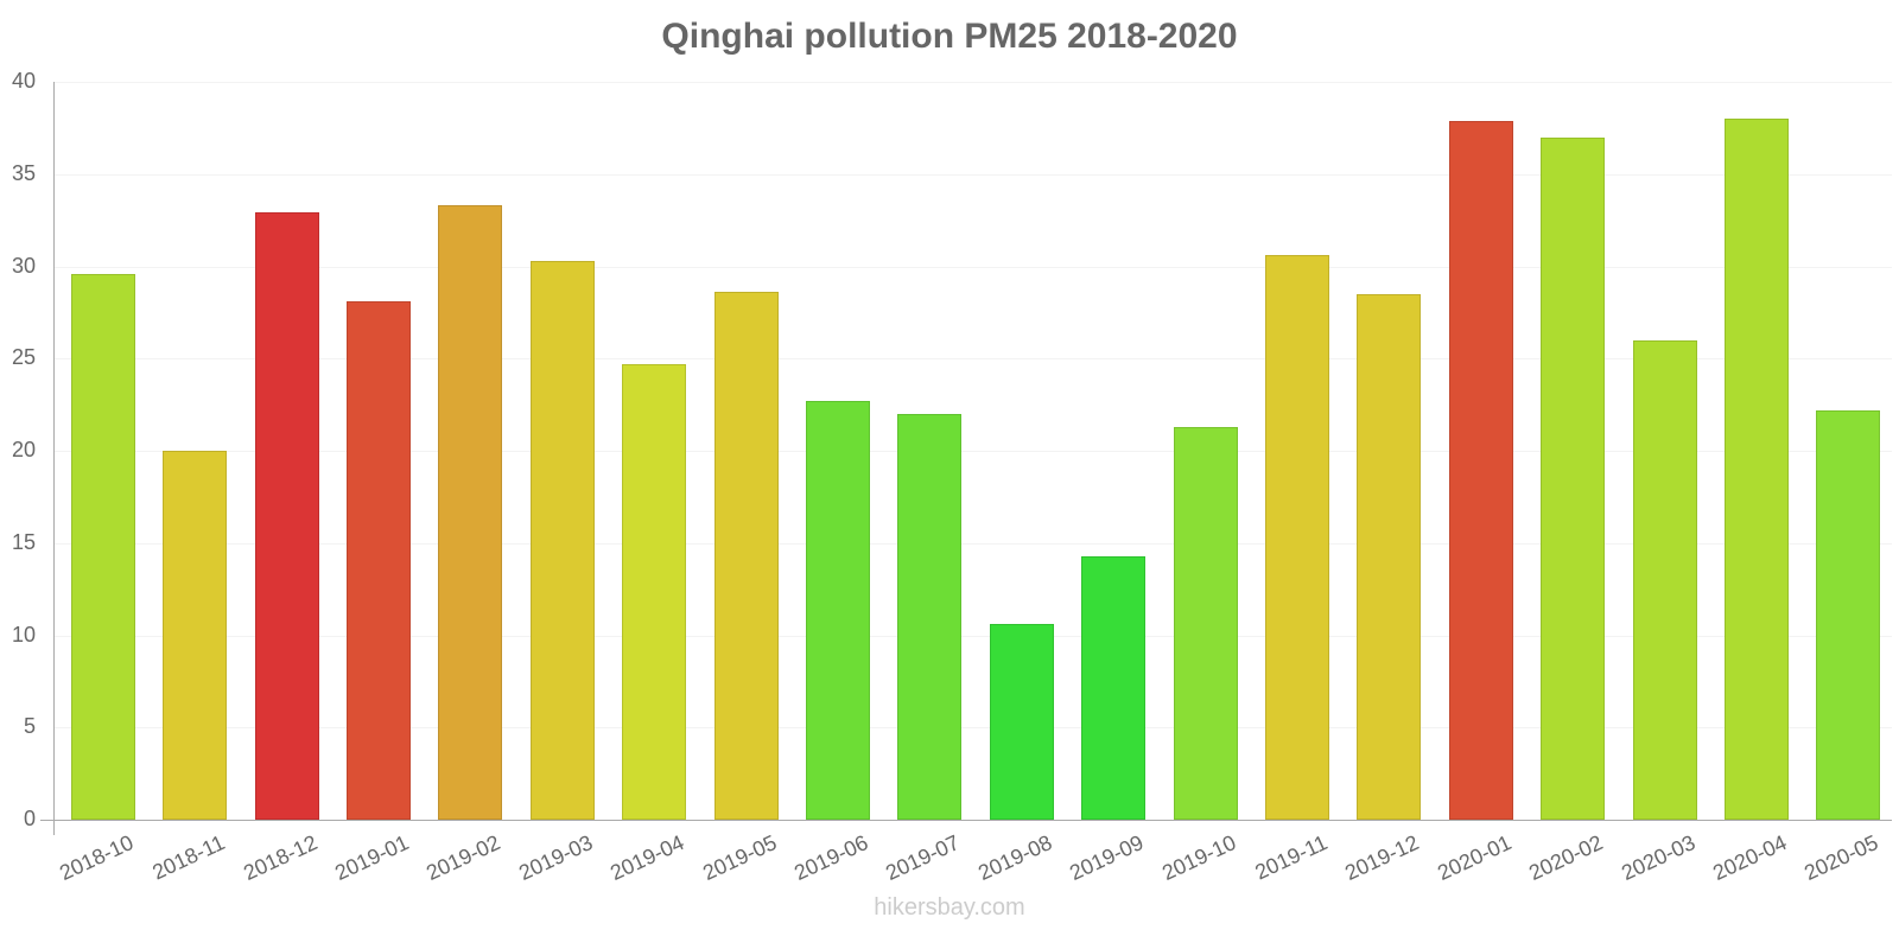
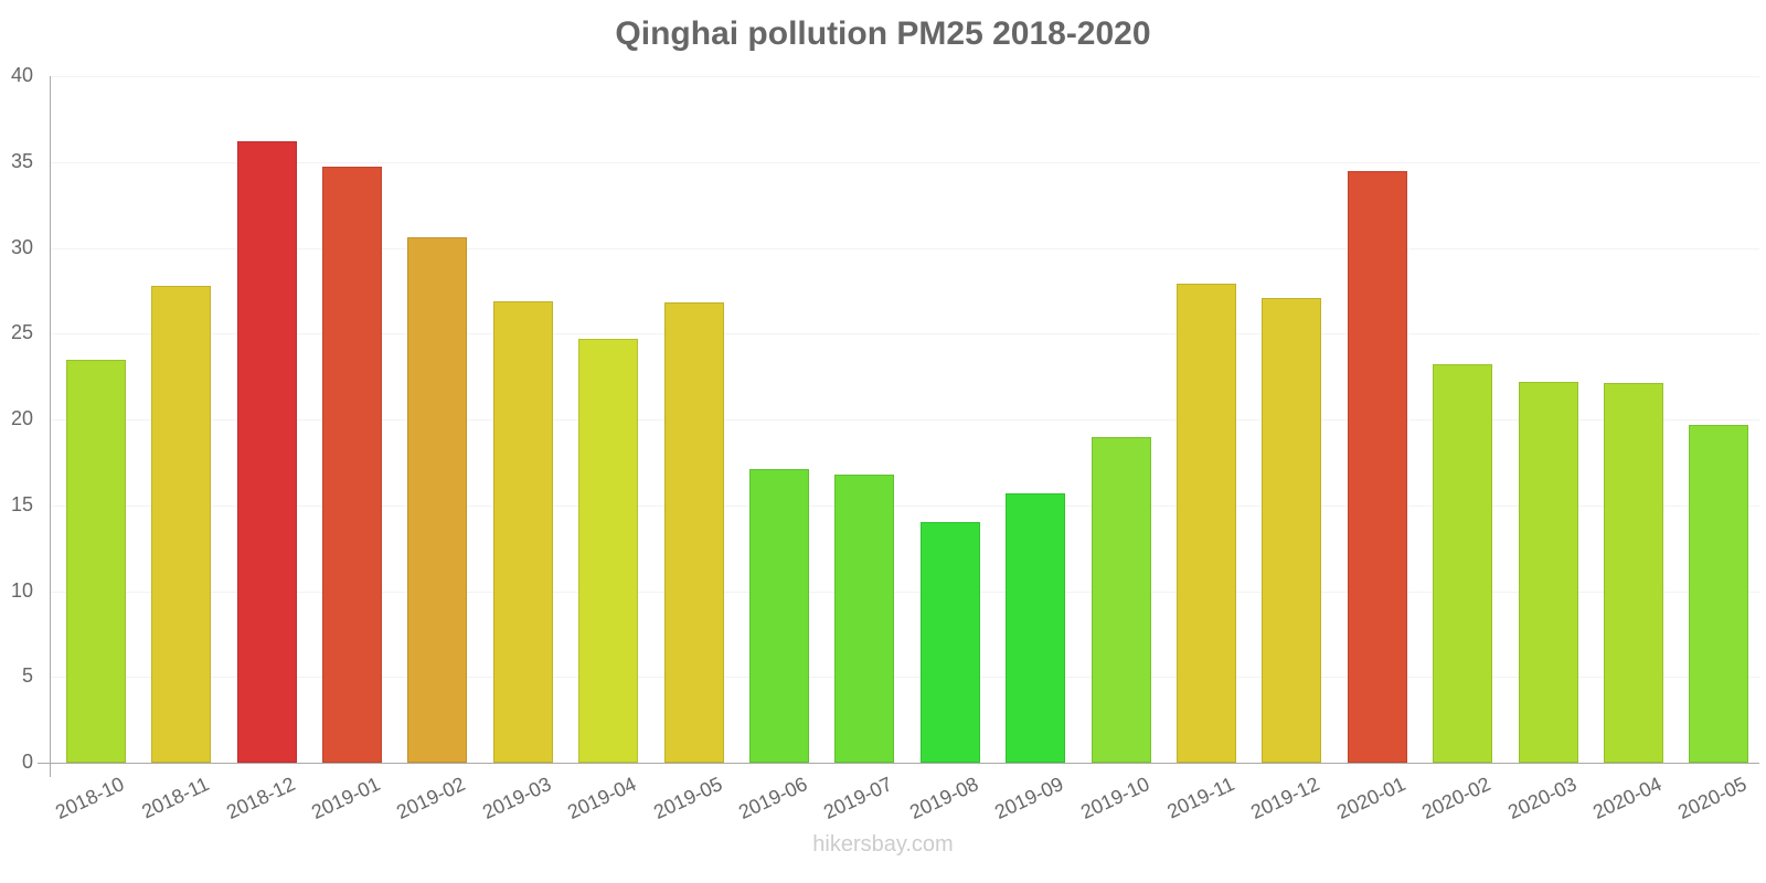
2018-10: 29.6 -> 23.5
2018-11: 20.0 -> 27.8
2018-12: 32.9 -> 36.2
2019-01: 28.1 -> 34.7
2019-02: 33.3 -> 30.6
2019-03: 30.3 -> 26.9
2019-05: 28.6 -> 26.8
2019-06: 22.7 -> 17.1
2019-07: 22.0 -> 16.8
2019-08: 10.6 -> 14.0
2019-09: 14.3 -> 15.7
2019-10: 21.3 -> 19.0
2019-11: 30.6 -> 27.9
2019-12: 28.5 -> 27.1
2020-01: 37.9 -> 34.5
2020-02: 37.0 -> 23.2
2020-03: 26.0 -> 22.2
2020-04: 38.0 -> 22.1
2020-05: 22.2 -> 19.7
